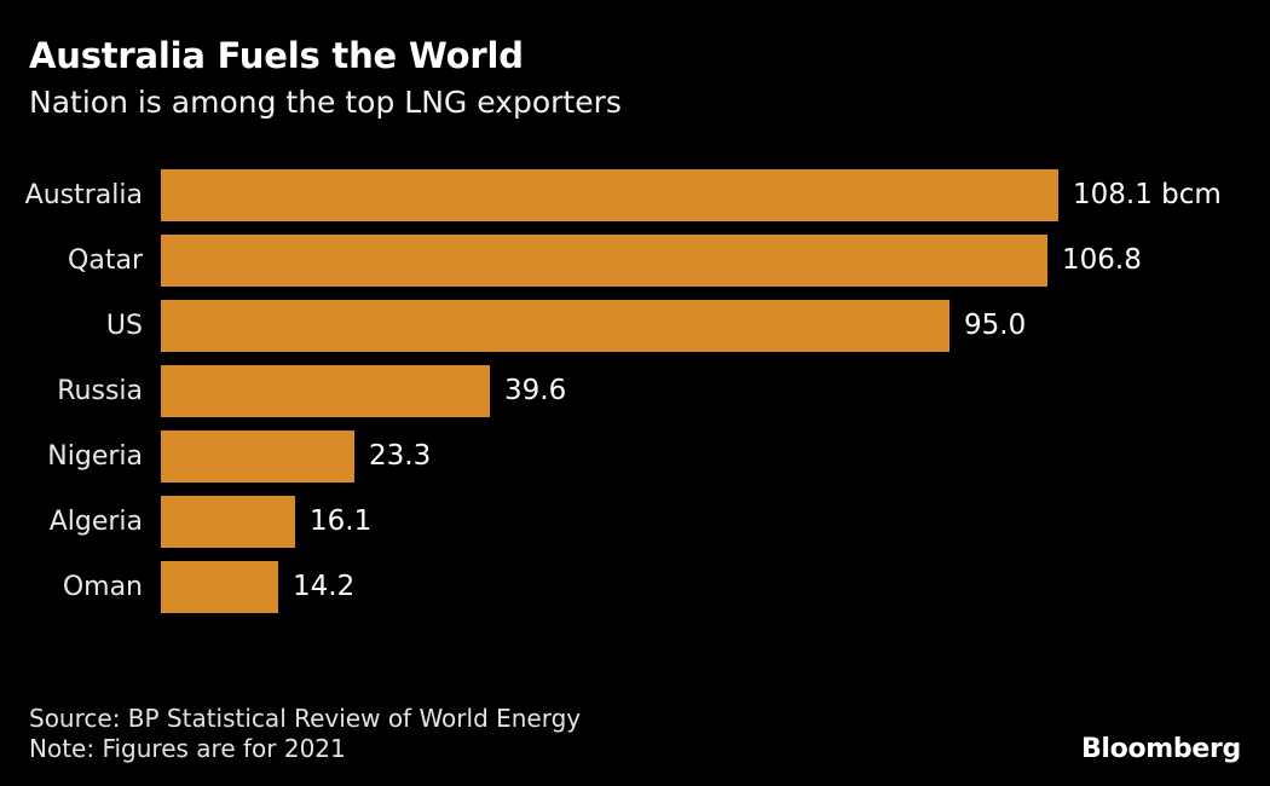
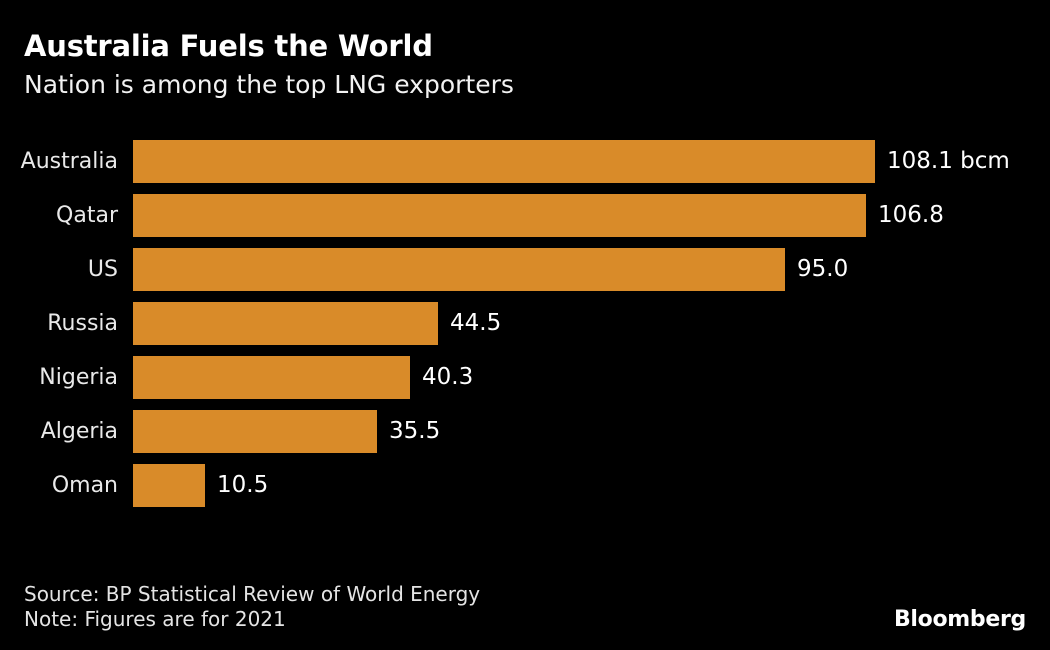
Russia: 39.6 -> 44.5
Nigeria: 23.3 -> 40.3
Algeria: 16.1 -> 35.5
Oman: 14.2 -> 10.5
